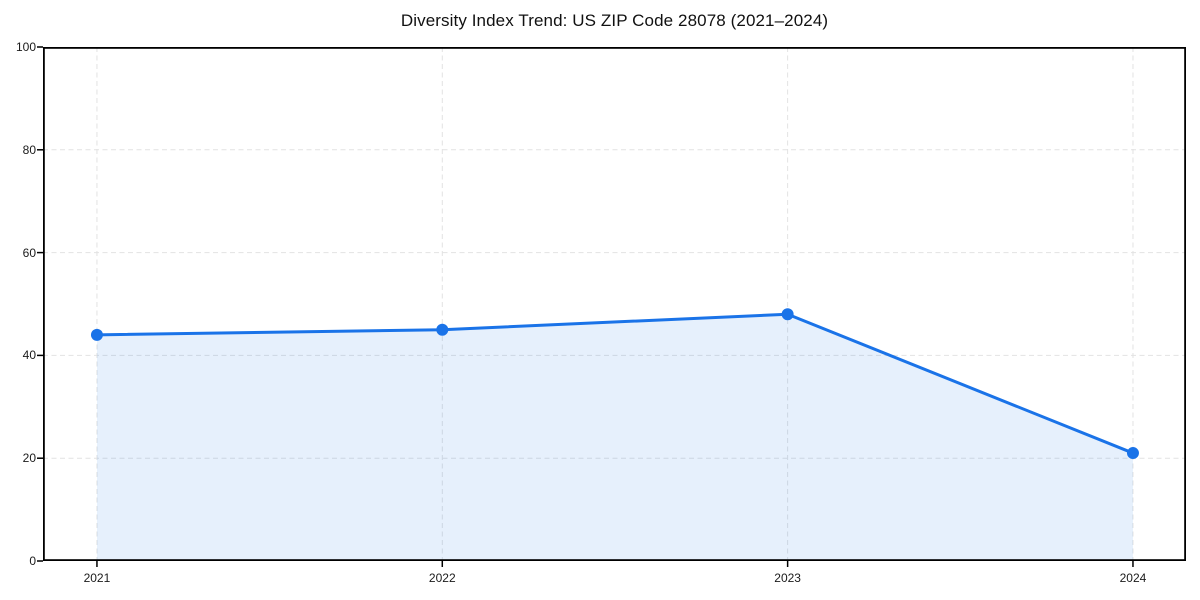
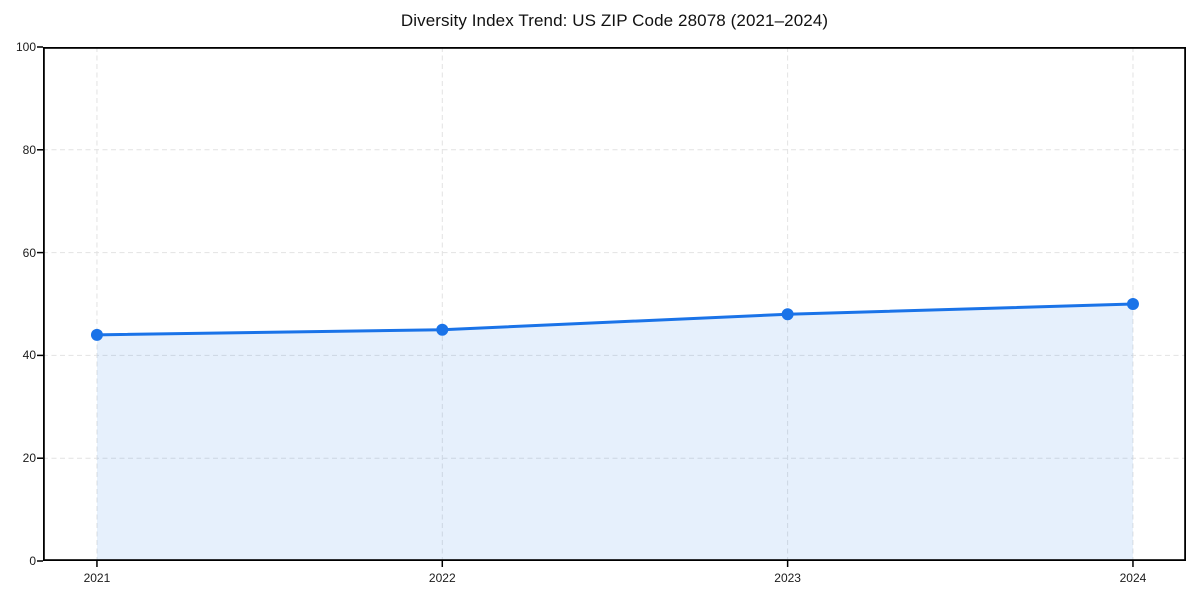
2024: 21 -> 50
